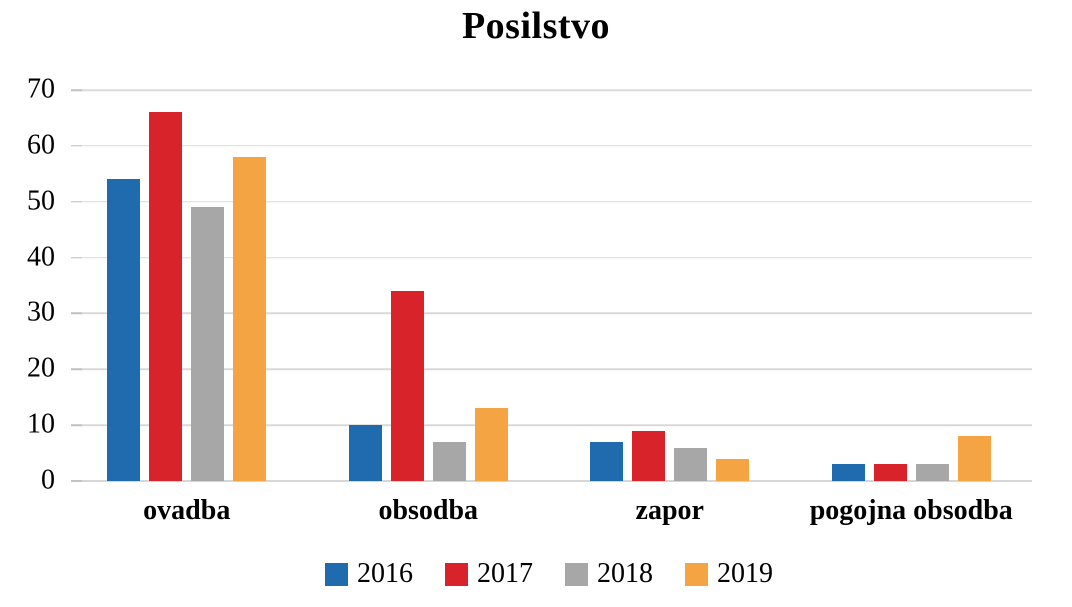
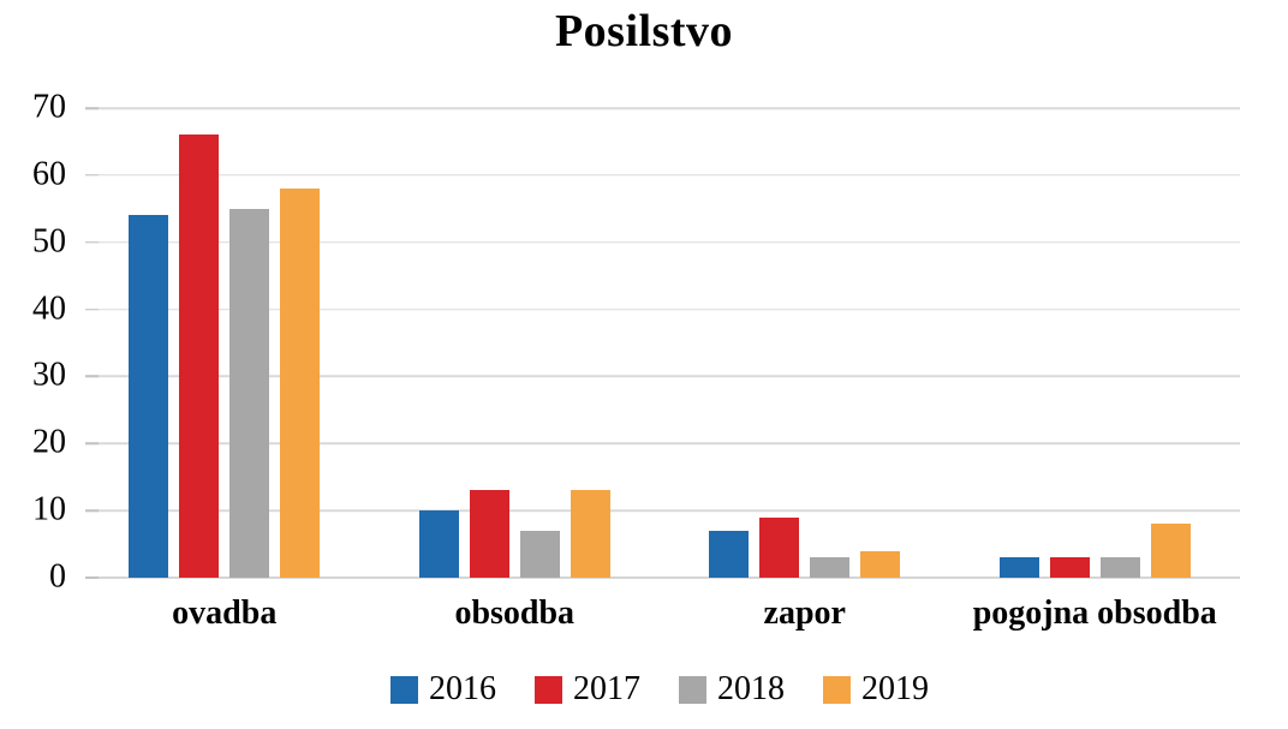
2018/ovadba: 49 -> 55
2017/obsodba: 34 -> 13
2018/zapor: 6 -> 3
